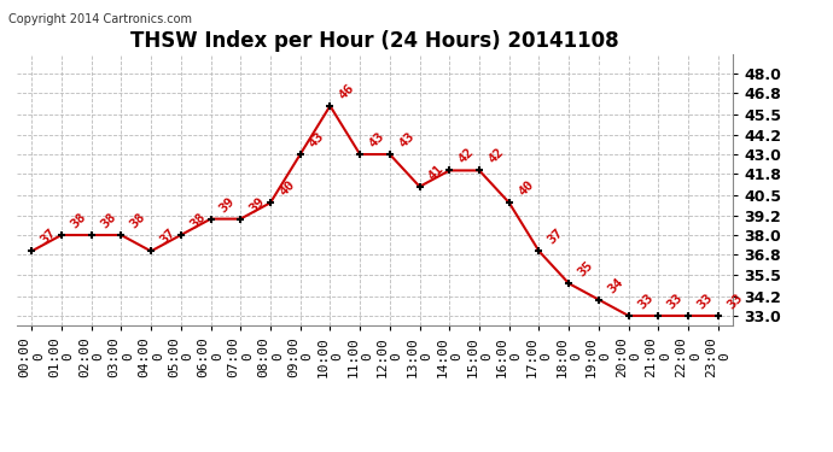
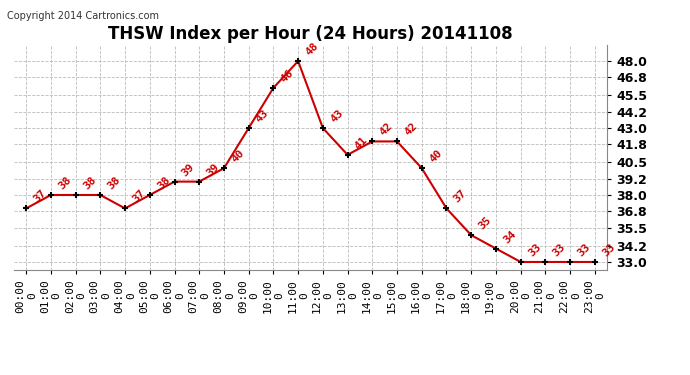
11:00 0: 43 -> 48
